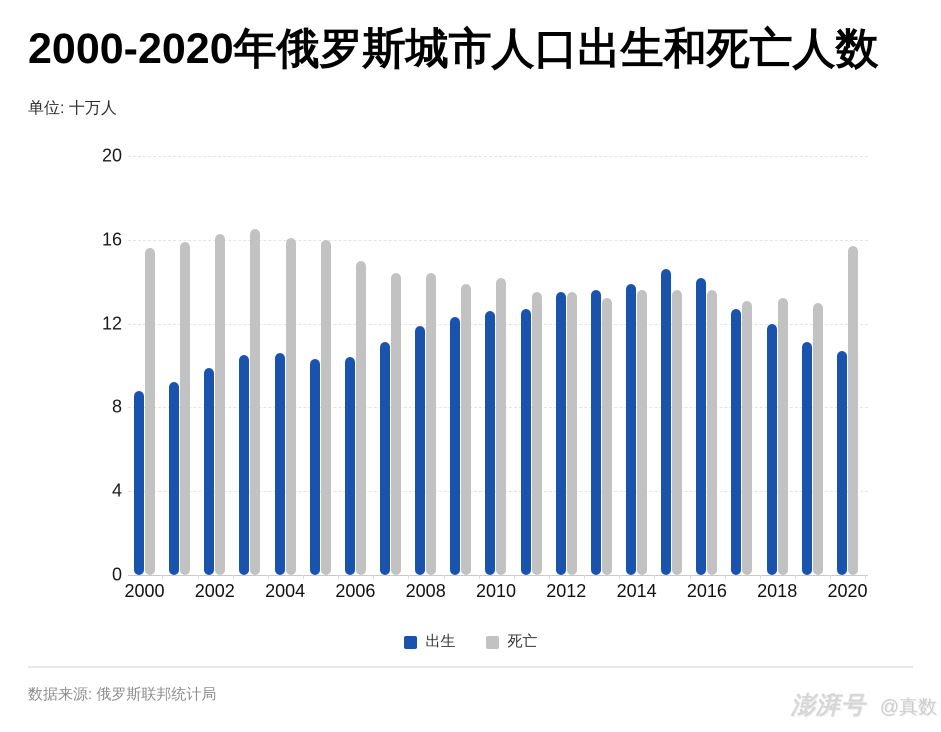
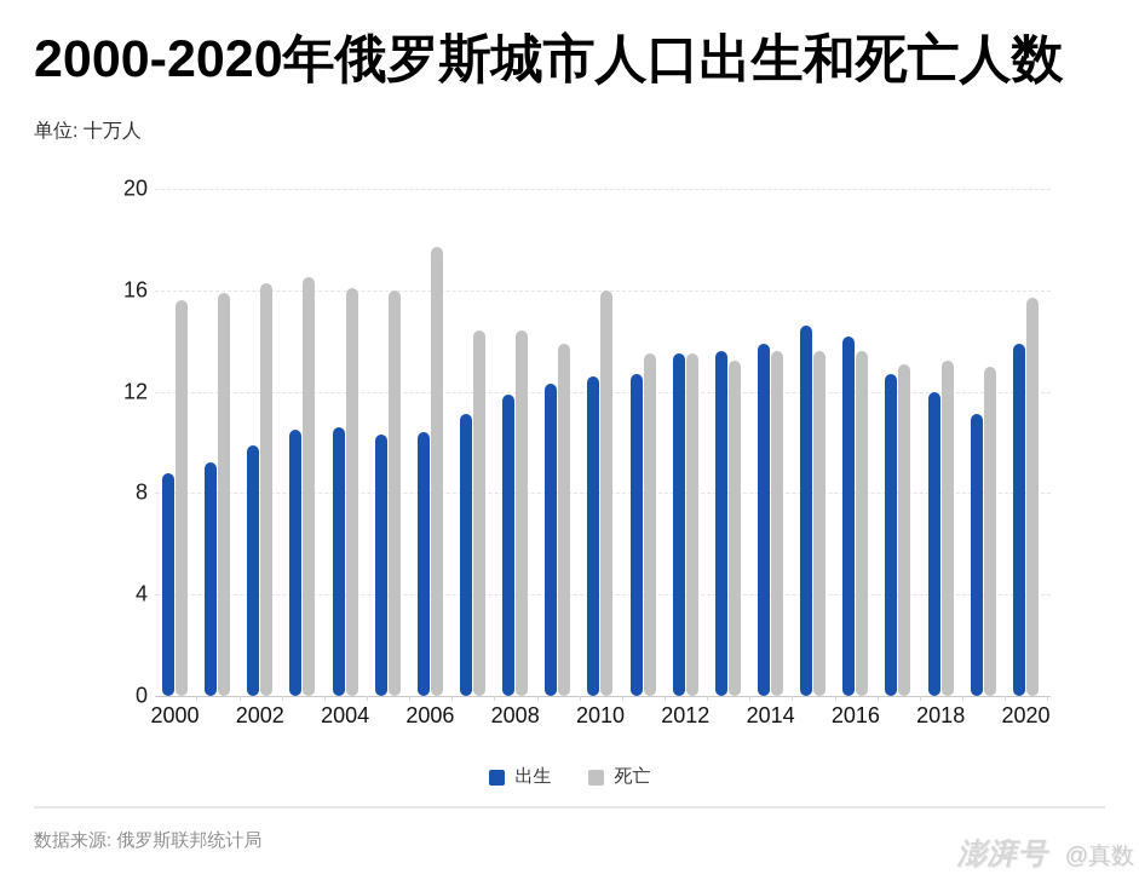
死亡/2006: 15.0 -> 17.7
死亡/2010: 14.2 -> 16.0
出生/2020: 10.7 -> 13.9
